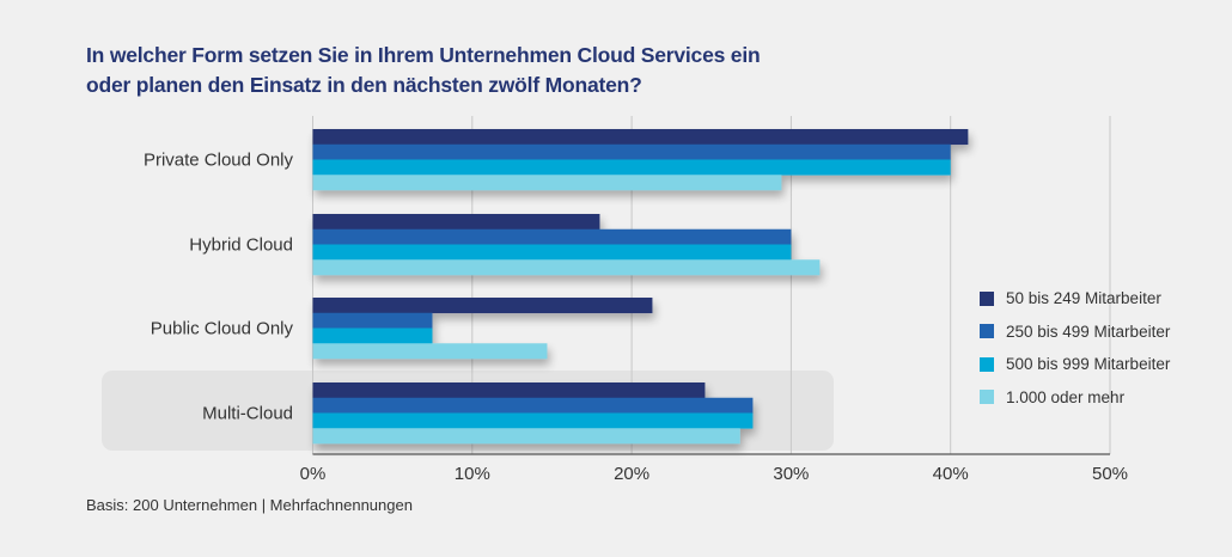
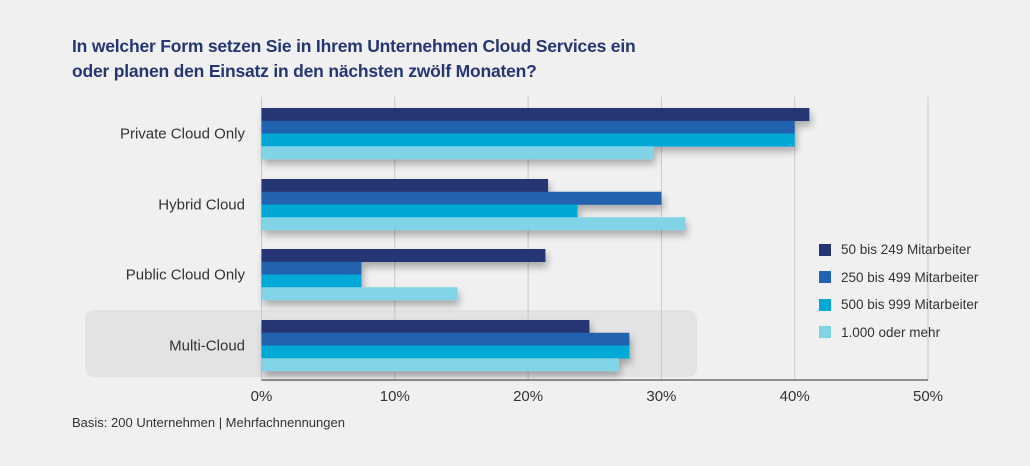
50 bis 249 Mitarbeiter/Hybrid Cloud: 18.0% -> 21.5%
500 bis 999 Mitarbeiter/Hybrid Cloud: 30.0% -> 23.7%
